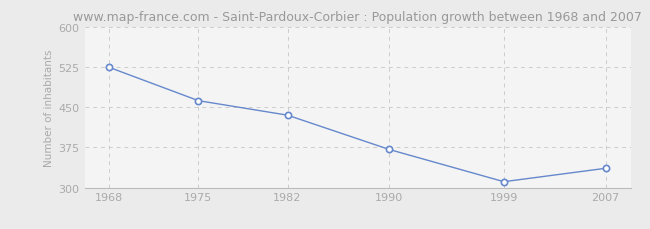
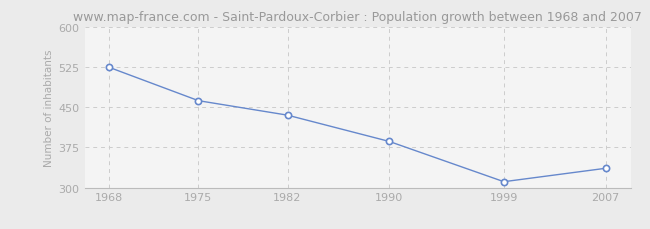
1990: 371 -> 386
